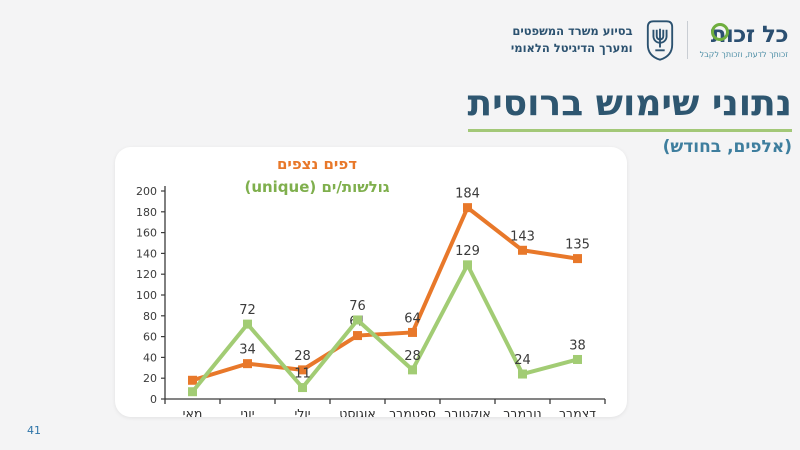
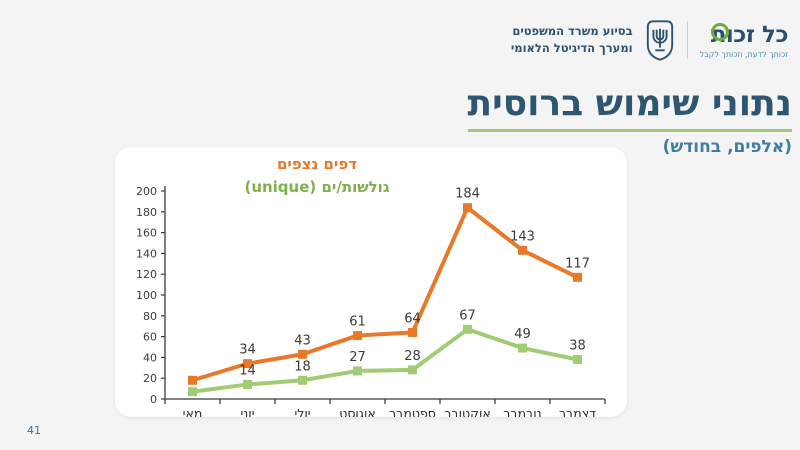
גולשות/ים (unique)/יוני: 72 -> 14
דפים נצפים/יולי: 28 -> 43
גולשות/ים (unique)/יולי: 11 -> 18
גולשות/ים (unique)/אוגוסט: 76 -> 27
גולשות/ים (unique)/אוקטובר: 129 -> 67
גולשות/ים (unique)/נובמבר: 24 -> 49
דפים נצפים/דצמבר: 135 -> 117
